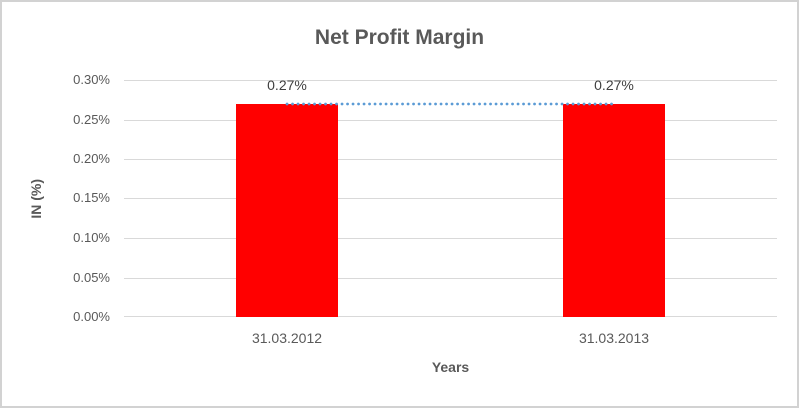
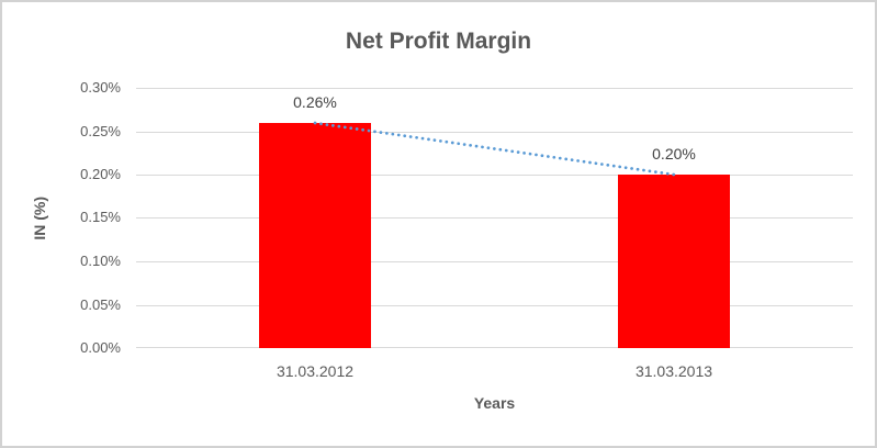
31.03.2012: 0.27% -> 0.26%
31.03.2013: 0.27% -> 0.20%
